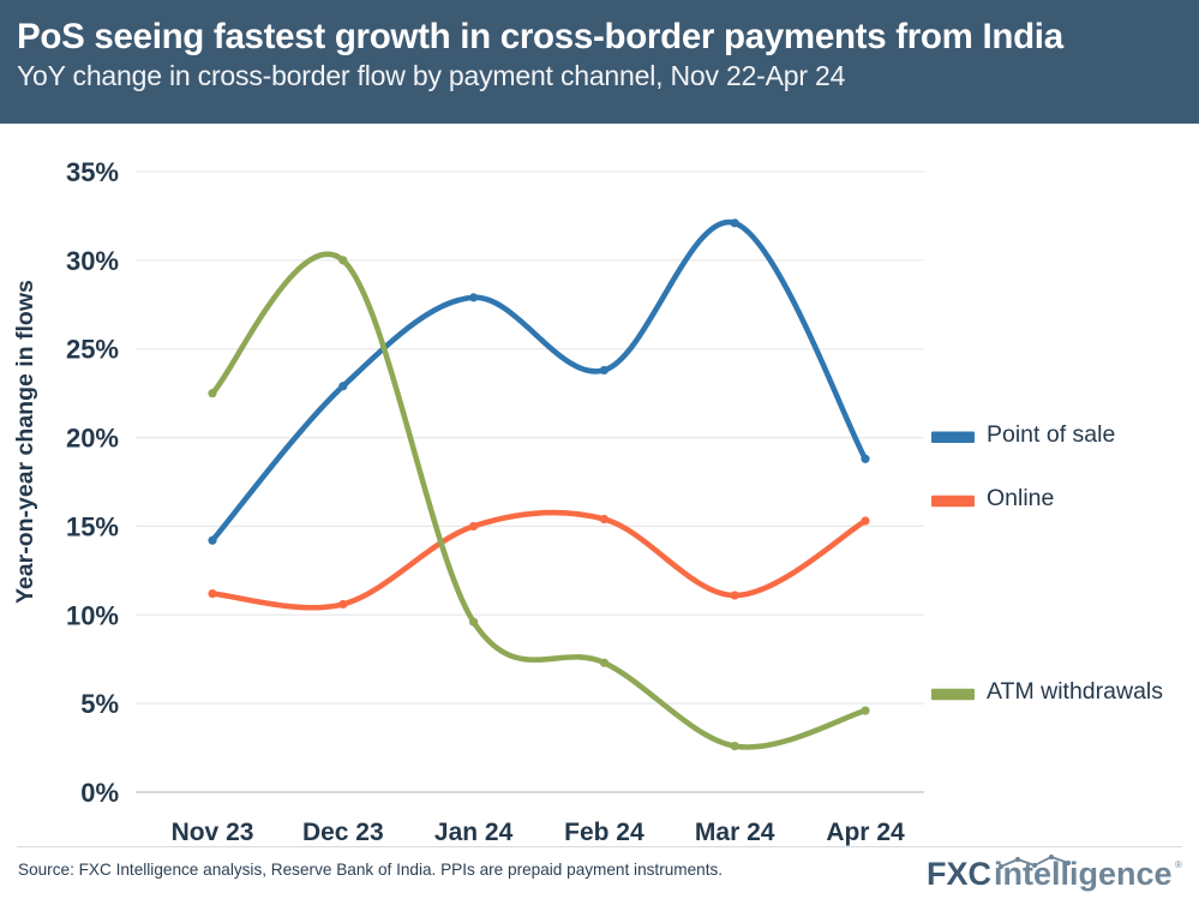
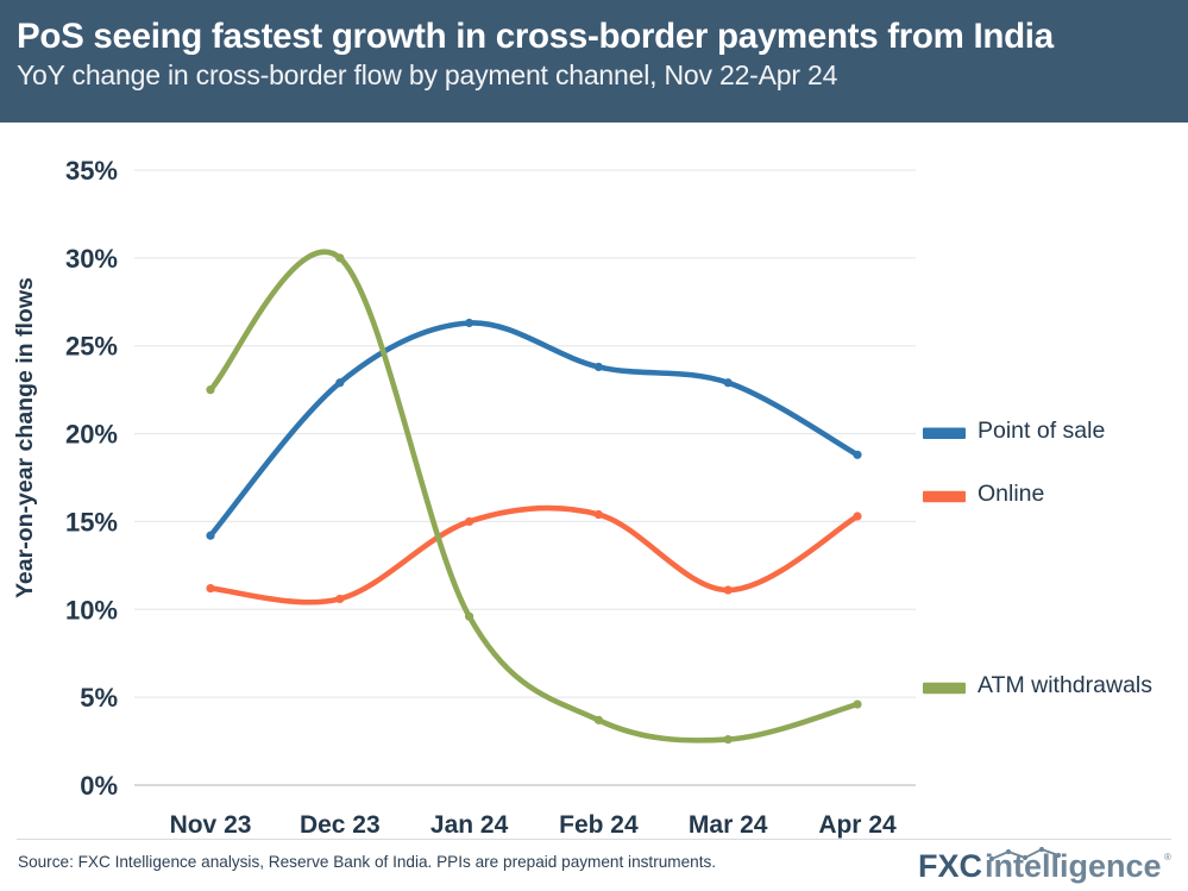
Point of sale/Jan 24: 27.9% -> 26.3%
ATM withdrawals/Feb 24: 7.3% -> 3.7%
Point of sale/Mar 24: 32.1% -> 22.9%
